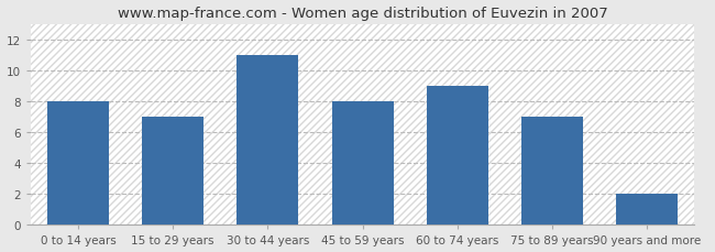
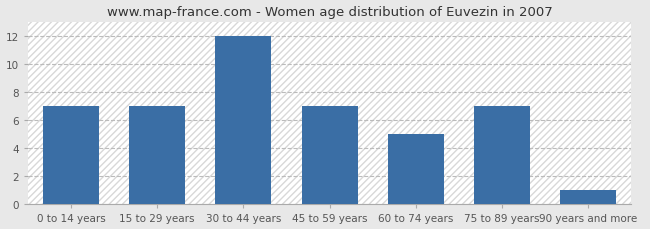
0 to 14 years: 8 -> 7
30 to 44 years: 11 -> 12
45 to 59 years: 8 -> 7
60 to 74 years: 9 -> 5
90 years and more: 2 -> 1
